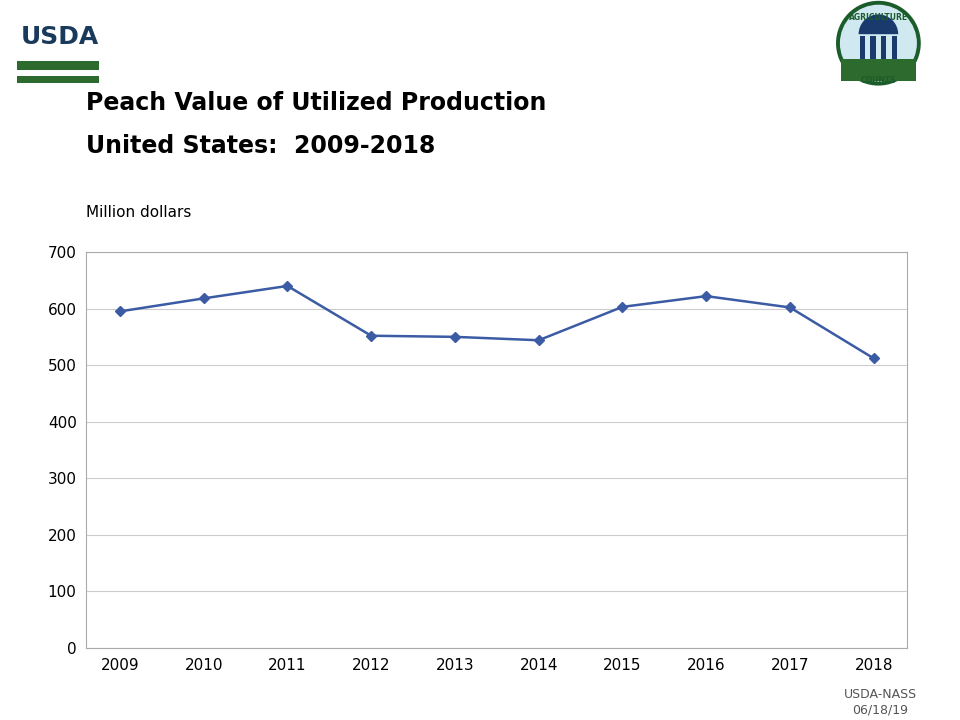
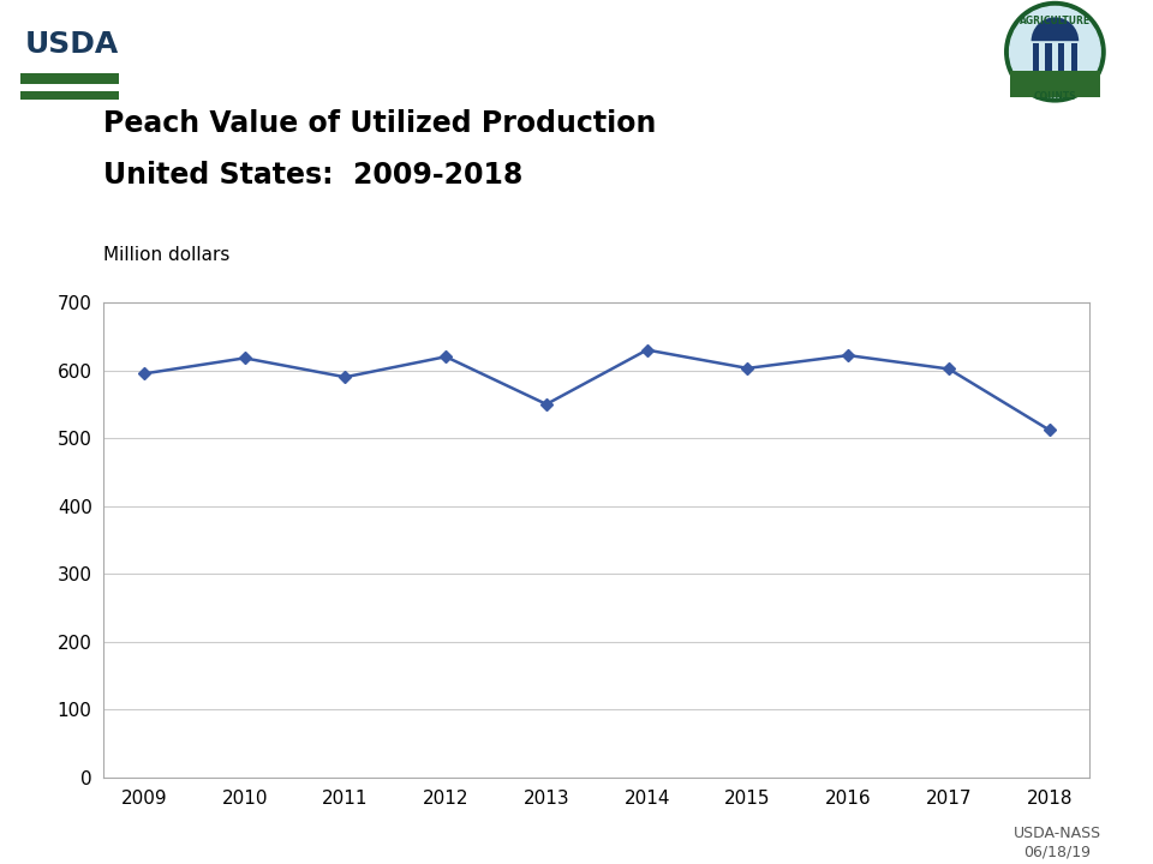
2011: 640 -> 590
2012: 552 -> 620
2014: 544 -> 630
